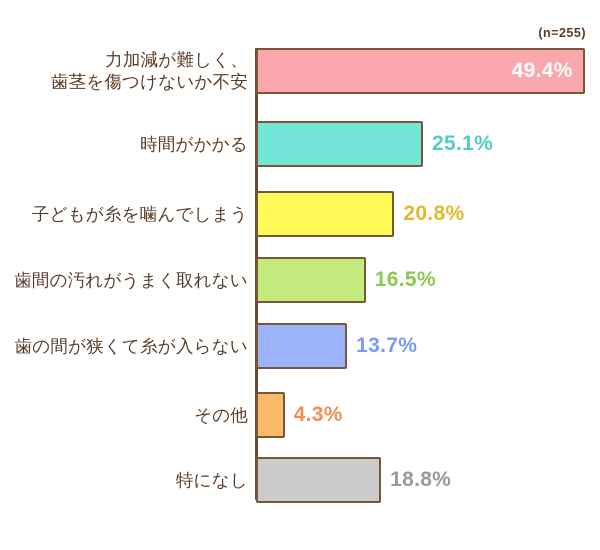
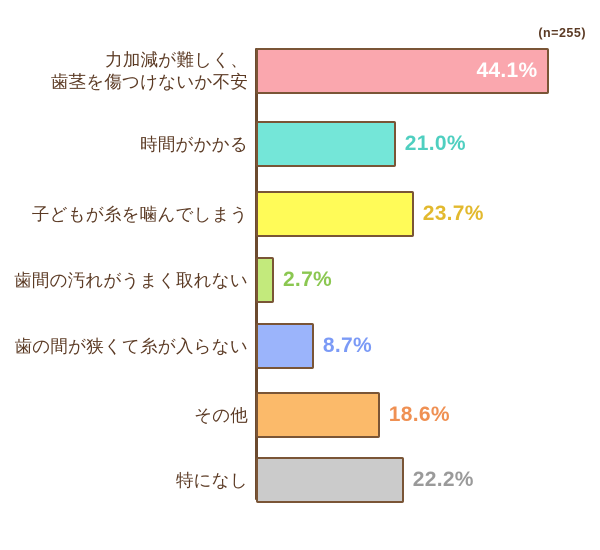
力加減が難しく、 歯茎を傷つけないか不安: 49.4% -> 44.1%
時間がかかる: 25.1% -> 21.0%
子どもが糸を噛んでしまう: 20.8% -> 23.7%
歯間の汚れがうまく取れない: 16.5% -> 2.7%
歯の間が狭くて糸が入らない: 13.7% -> 8.7%
その他: 4.3% -> 18.6%
特になし: 18.8% -> 22.2%
